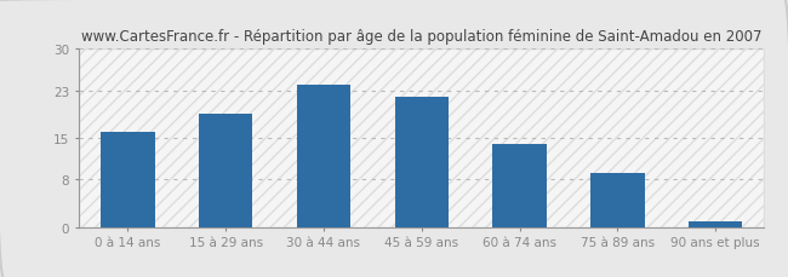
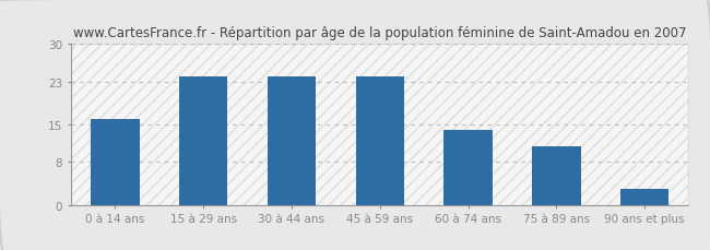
15 à 29 ans: 19 -> 24
45 à 59 ans: 22 -> 24
75 à 89 ans: 9 -> 11
90 ans et plus: 1 -> 3
